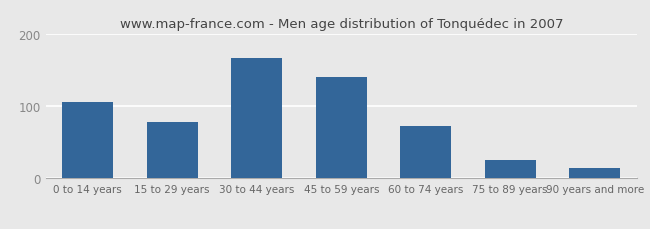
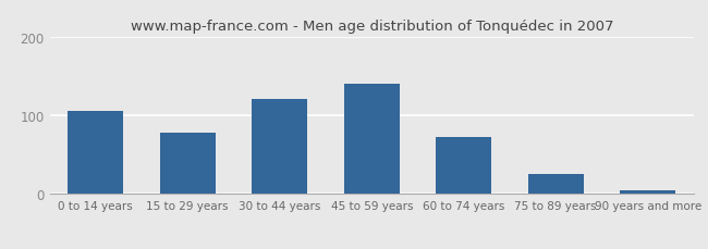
30 to 44 years: 166 -> 120
90 years and more: 14 -> 5
